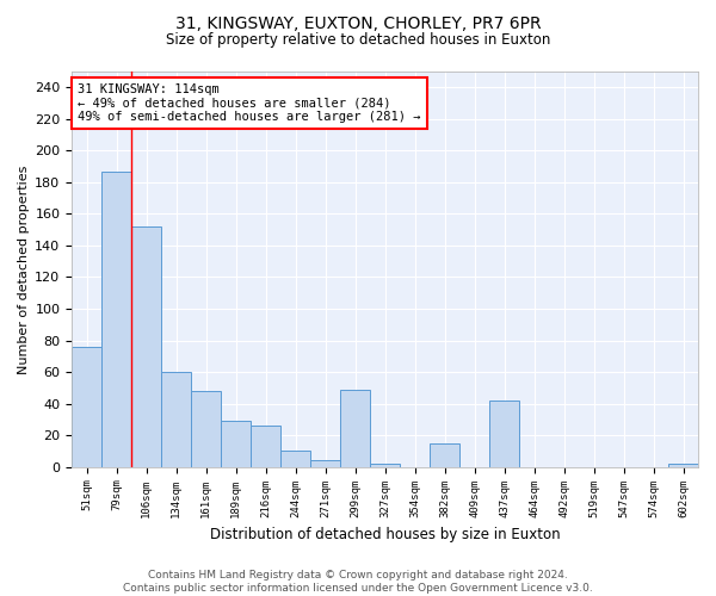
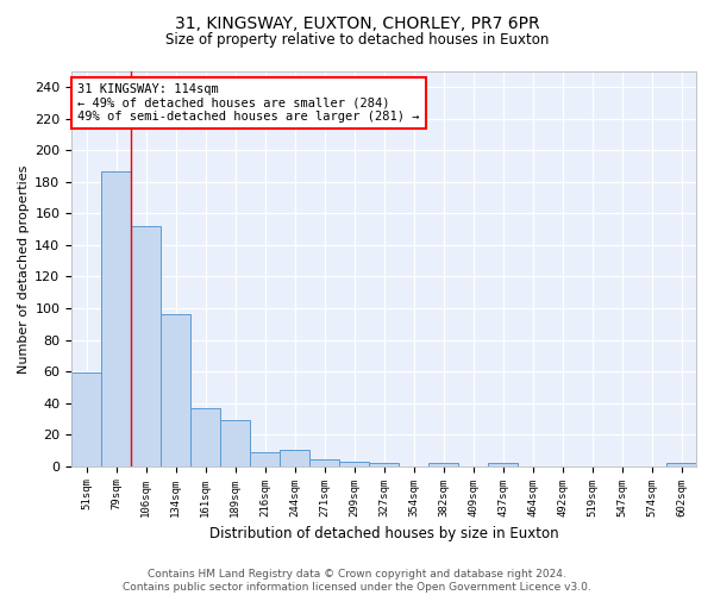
51sqm: 76 -> 59
134sqm: 60 -> 96
161sqm: 48 -> 37
216sqm: 26 -> 9
299sqm: 49 -> 3
382sqm: 15 -> 2
437sqm: 42 -> 2
